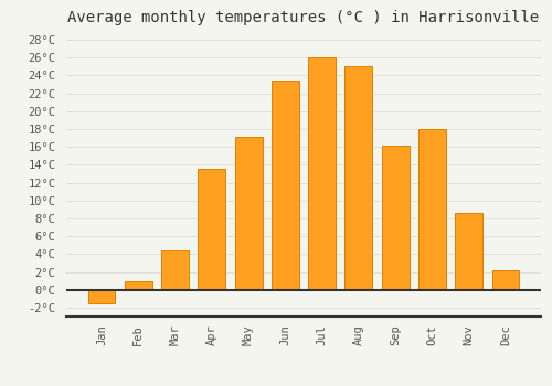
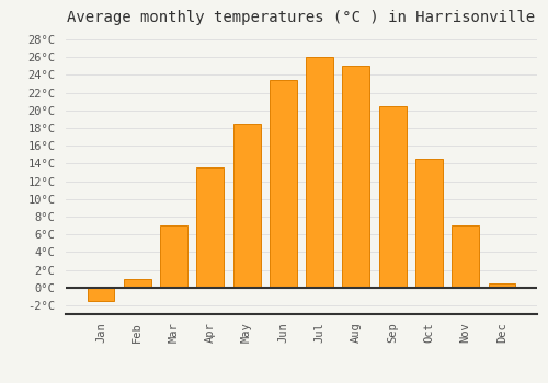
Mar: 4.4°C -> 7.0°C
May: 17.2°C -> 18.5°C
Sep: 16.2°C -> 20.5°C
Oct: 18.0°C -> 14.5°C
Nov: 8.6°C -> 7.0°C
Dec: 2.2°C -> 0.5°C
